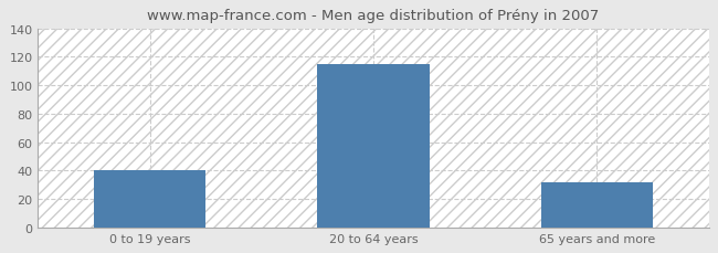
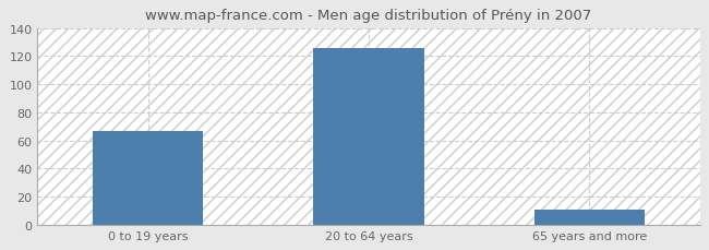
0 to 19 years: 40 -> 67
20 to 64 years: 115 -> 126
65 years and more: 32 -> 11
